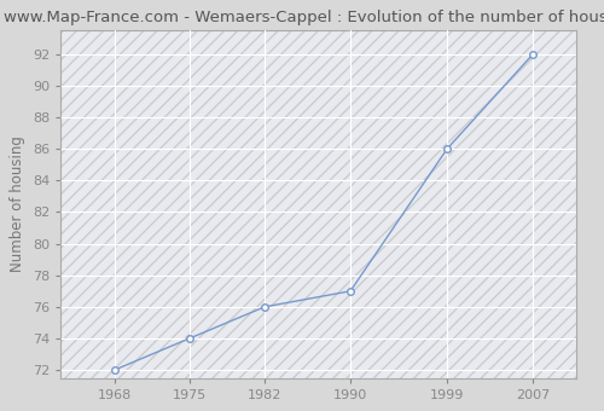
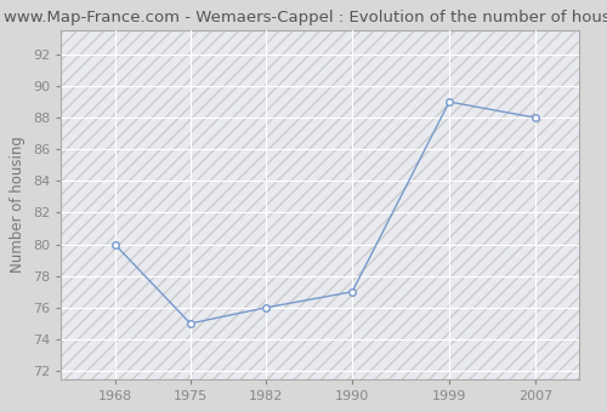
1968: 72 -> 80
1975: 74 -> 75
1999: 86 -> 89
2007: 92 -> 88
